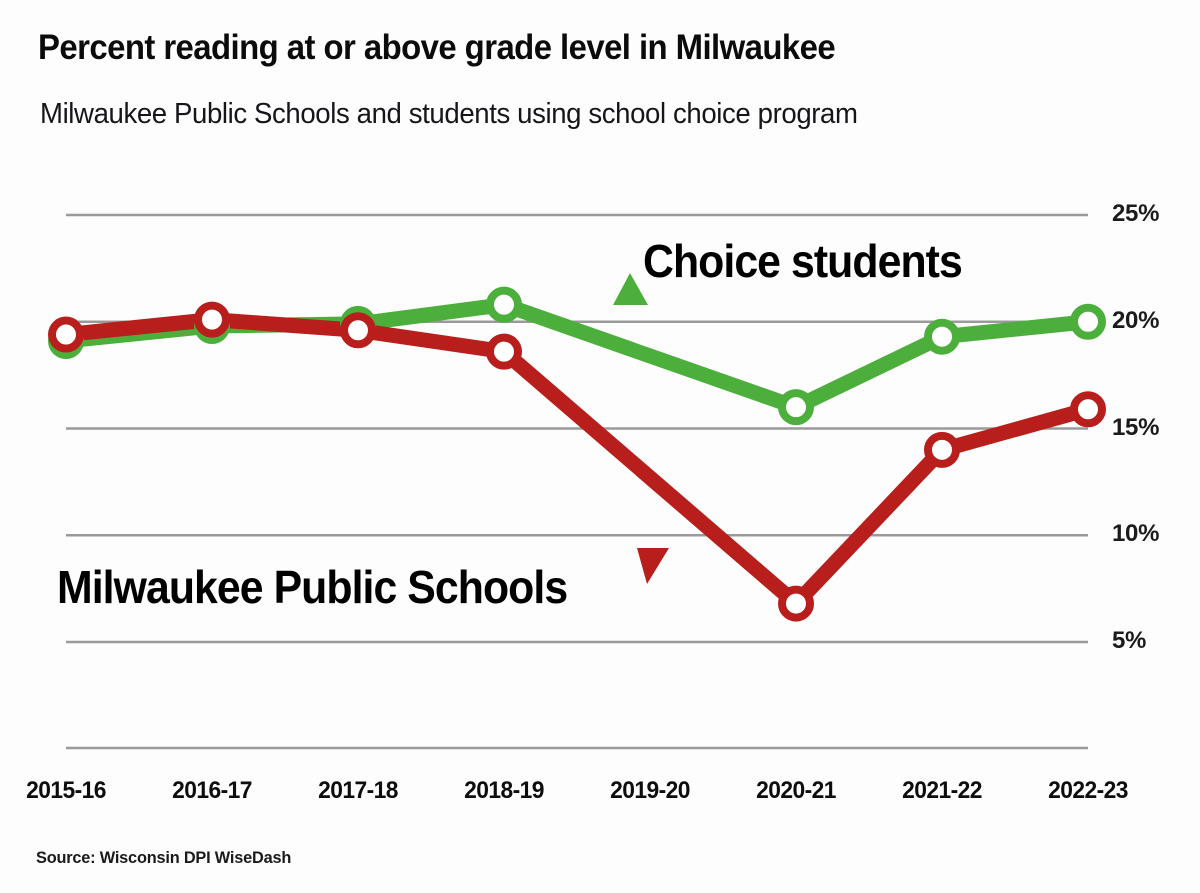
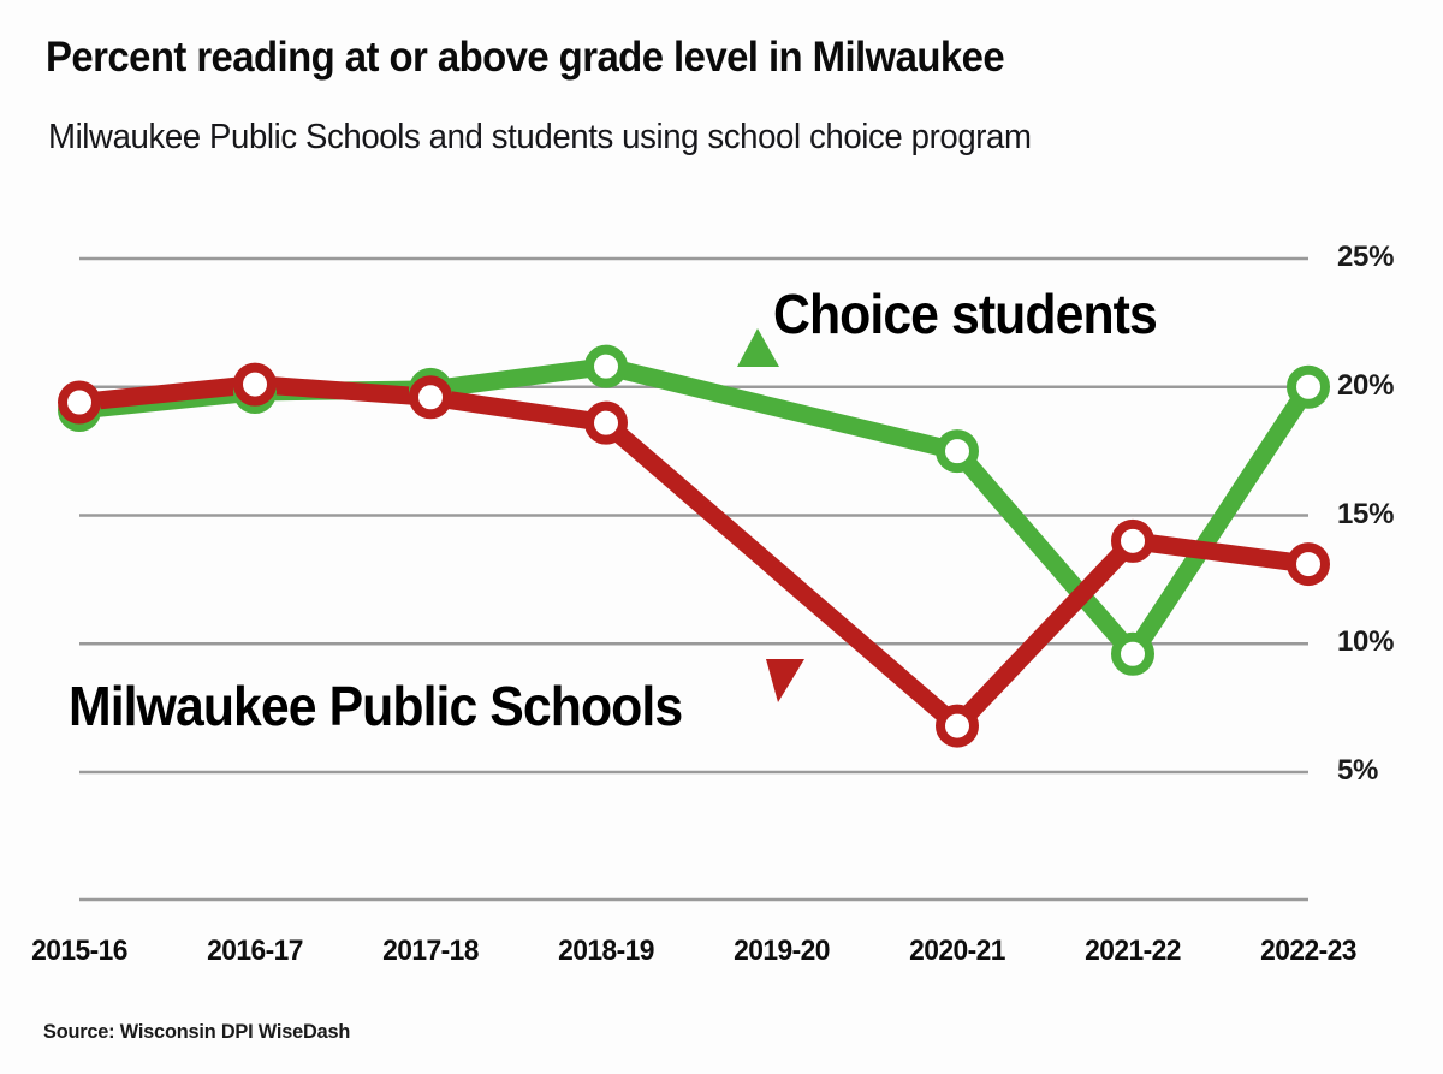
Choice students/2020-21: 16.0% -> 17.5%
Choice students/2021-22: 19.3% -> 9.6%
Milwaukee Public Schools/2022-23: 15.9% -> 13.1%
